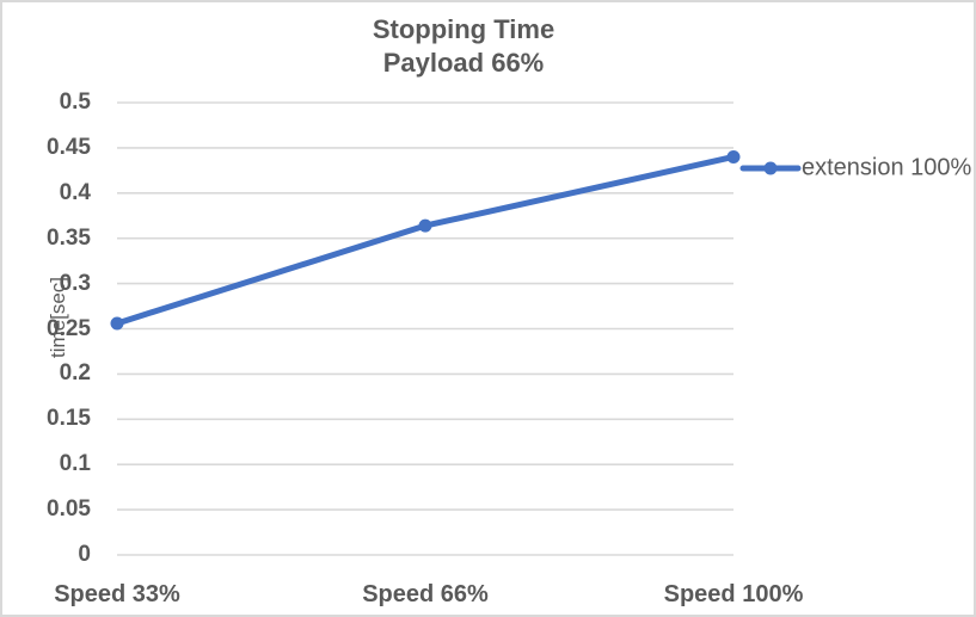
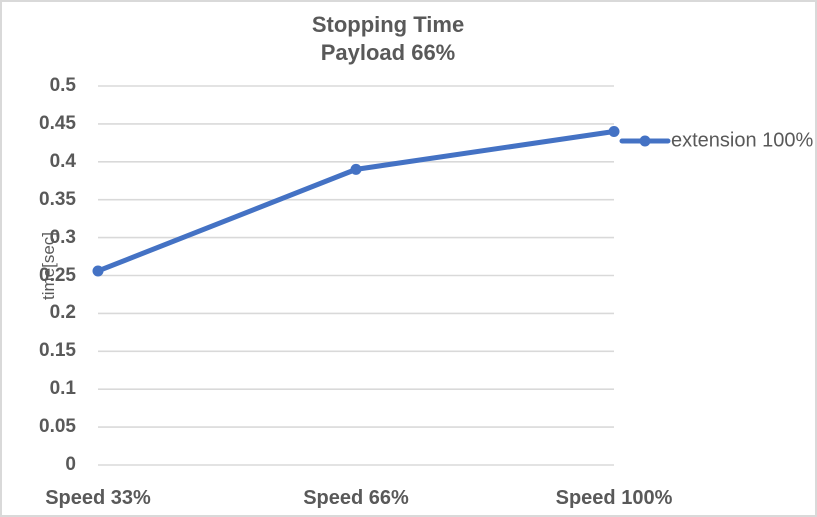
Speed 66%: 0.36 -> 0.39
